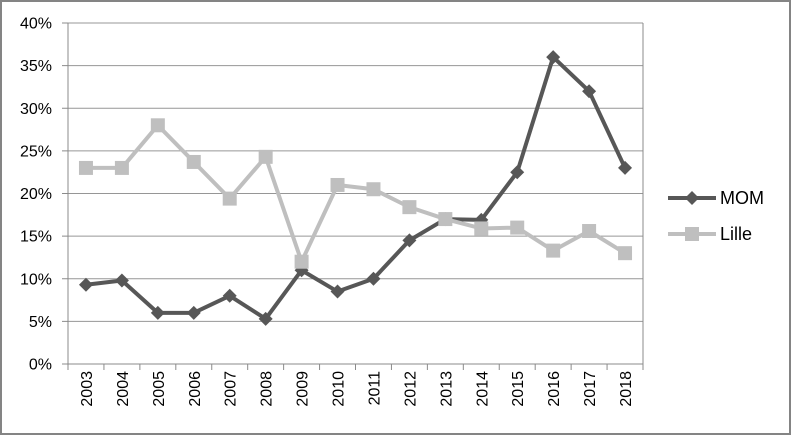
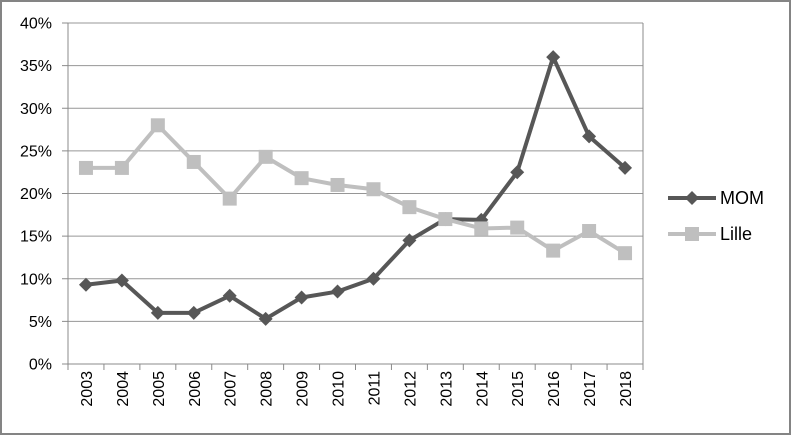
MOM/2009: 11% -> 8%
Lille/2009: 12% -> 22%
MOM/2017: 32% -> 27%
